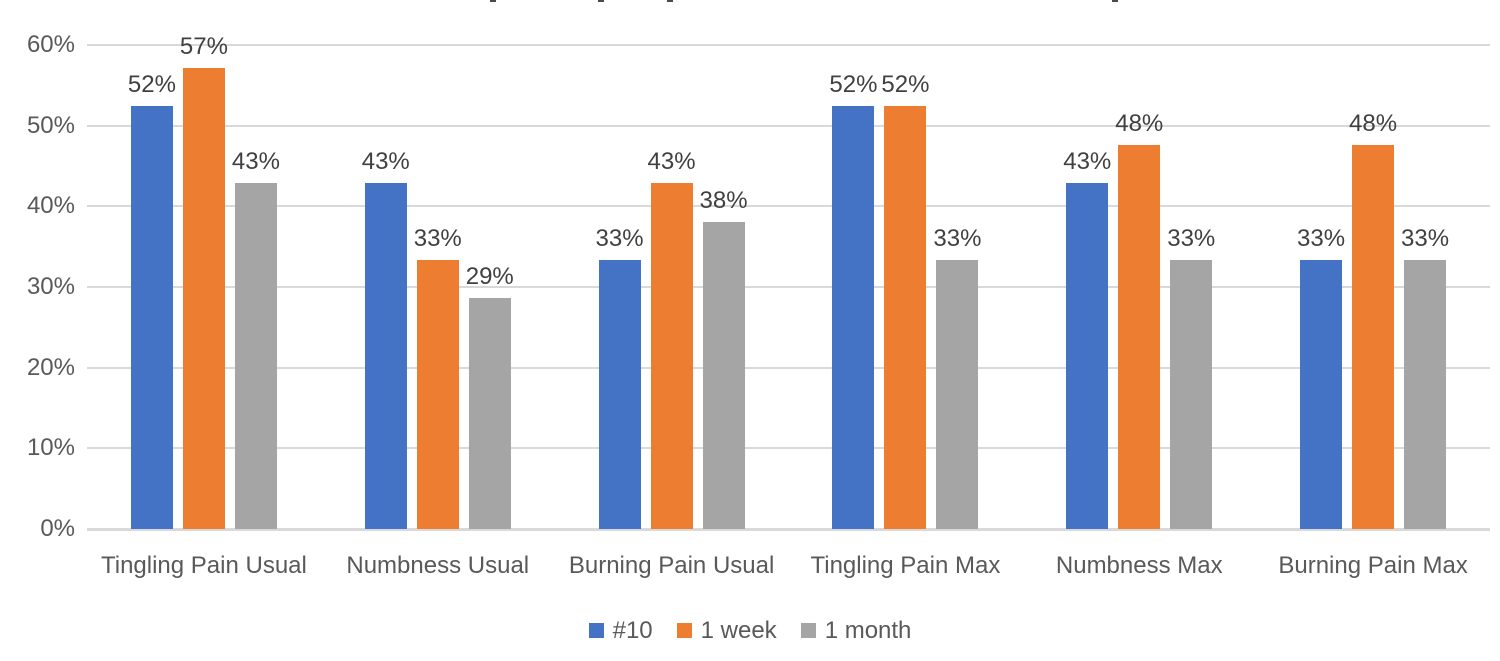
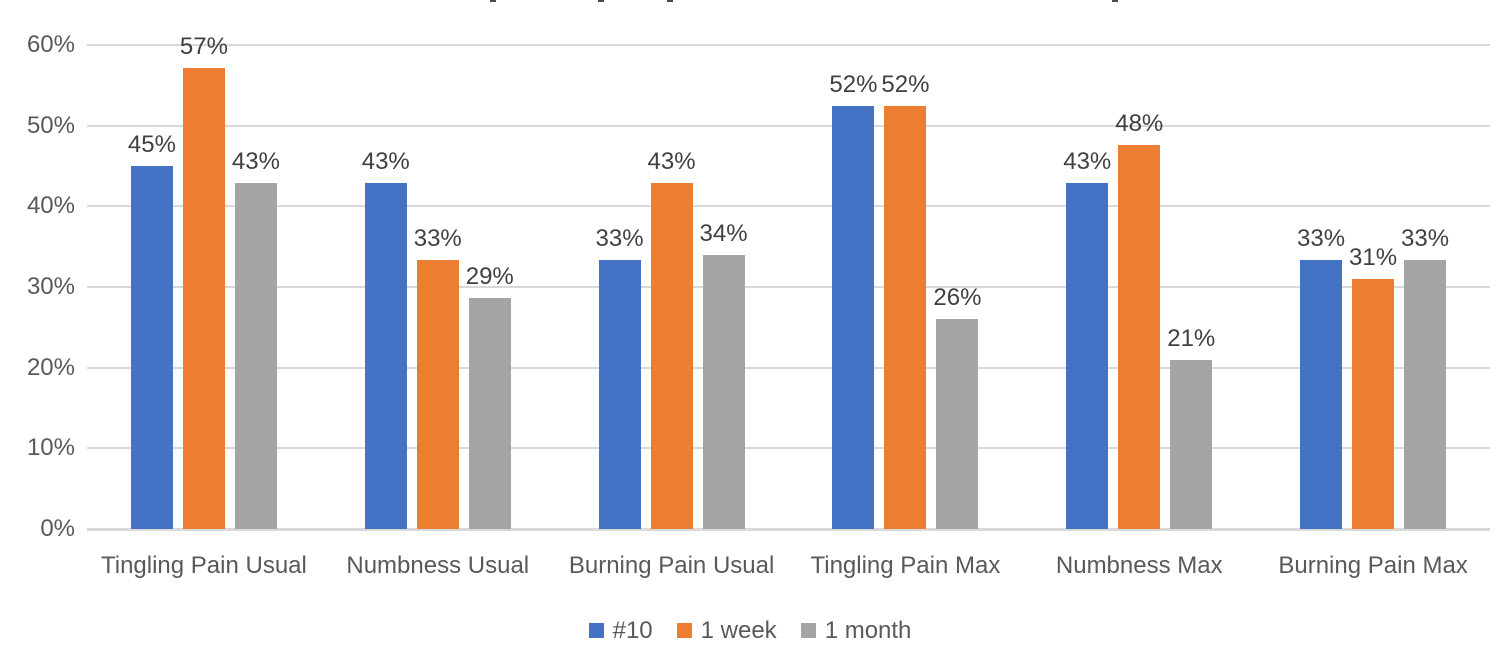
#10/Tingling Pain Usual: 52% -> 45%
1 month/Burning Pain Usual: 38% -> 34%
1 month/Tingling Pain Max: 33% -> 26%
1 month/Numbness Max: 33% -> 21%
1 week/Burning Pain Max: 48% -> 31%
